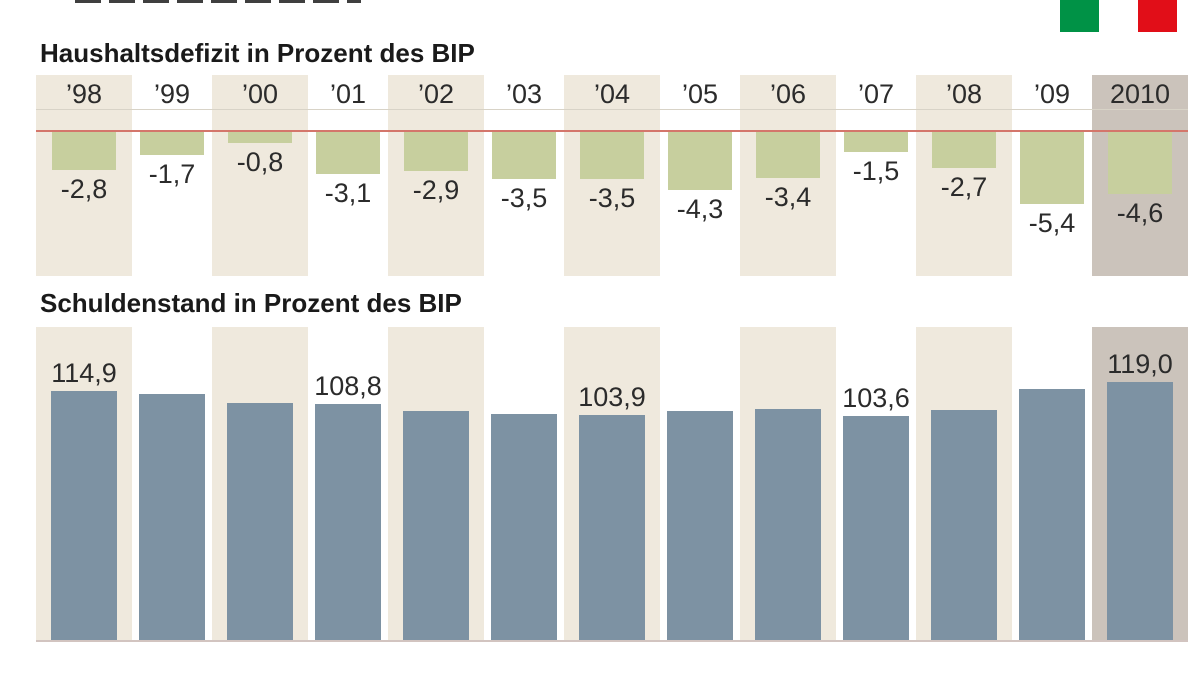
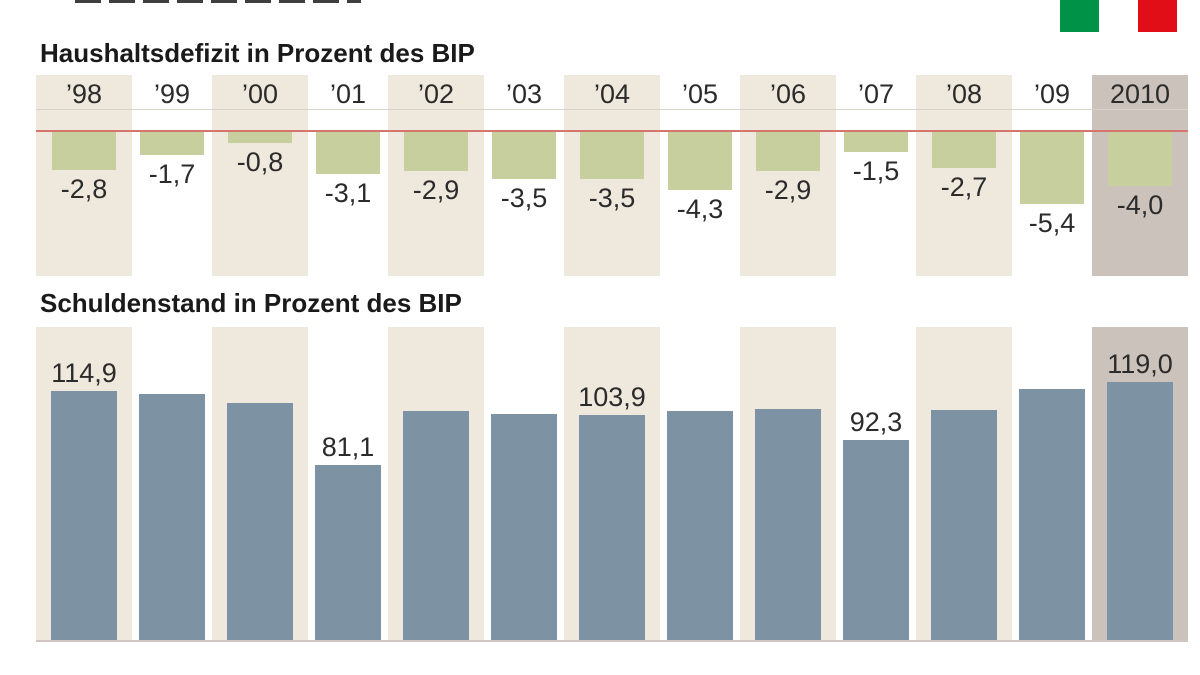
Haushaltsdefizit in Prozent des BIP/’06: -3,4 -> -2,9
Haushaltsdefizit in Prozent des BIP/2010: -4,6 -> -4,0
Schuldenstand in Prozent des BIP/’01: 108,8 -> 81,1
Schuldenstand in Prozent des BIP/’07: 103,6 -> 92,3
